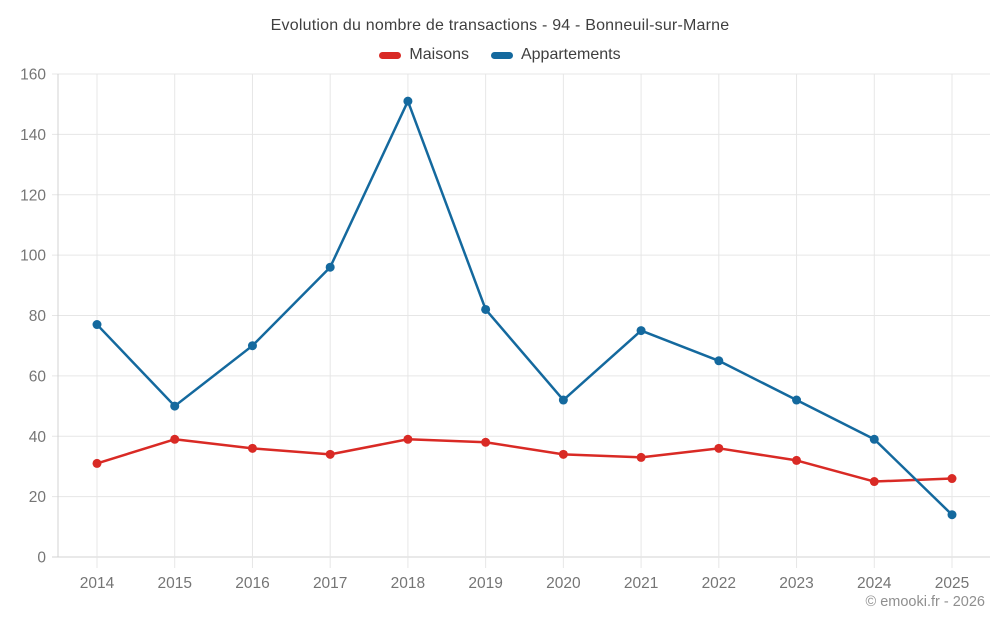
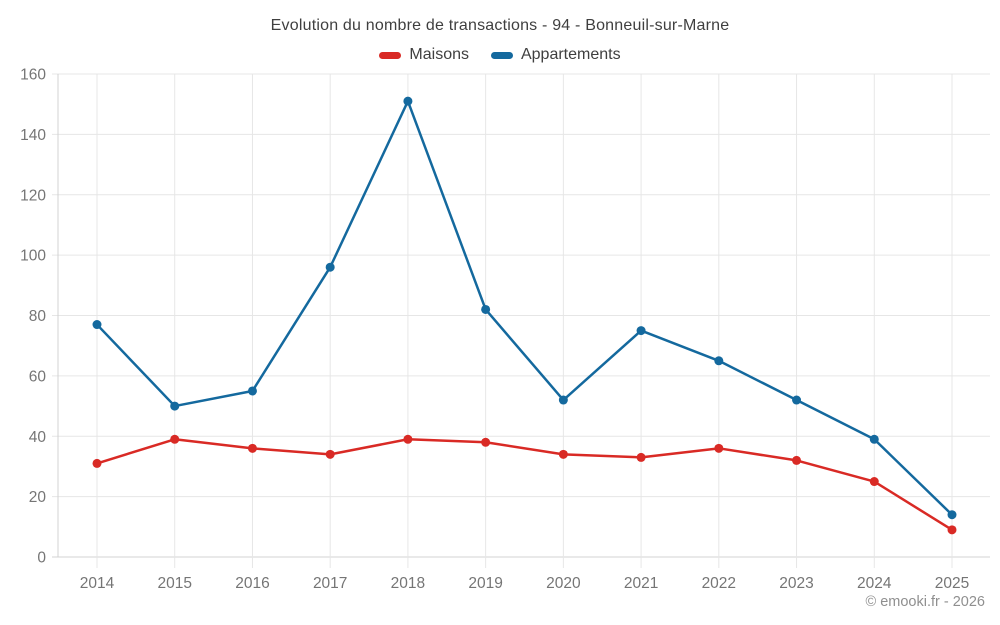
Appartements/2016: 70 -> 55
Maisons/2025: 26 -> 9
